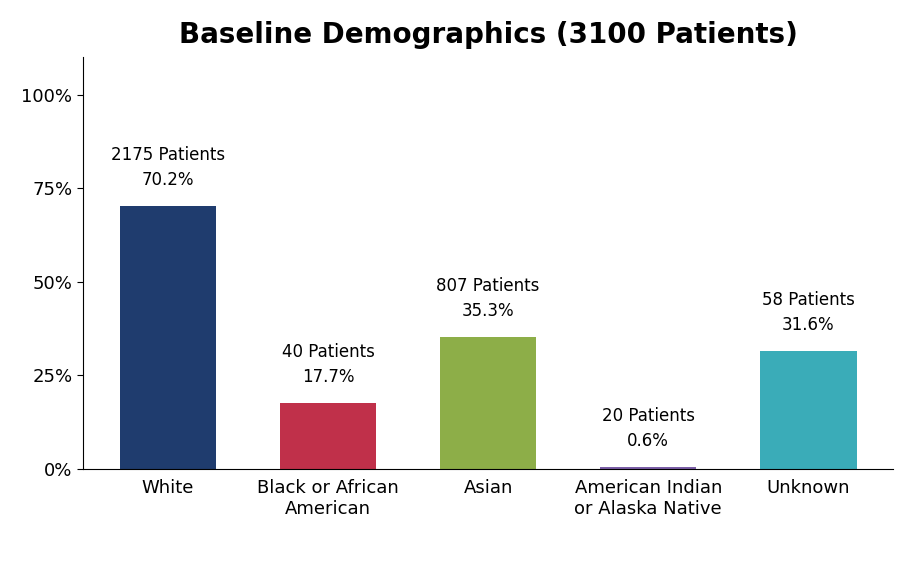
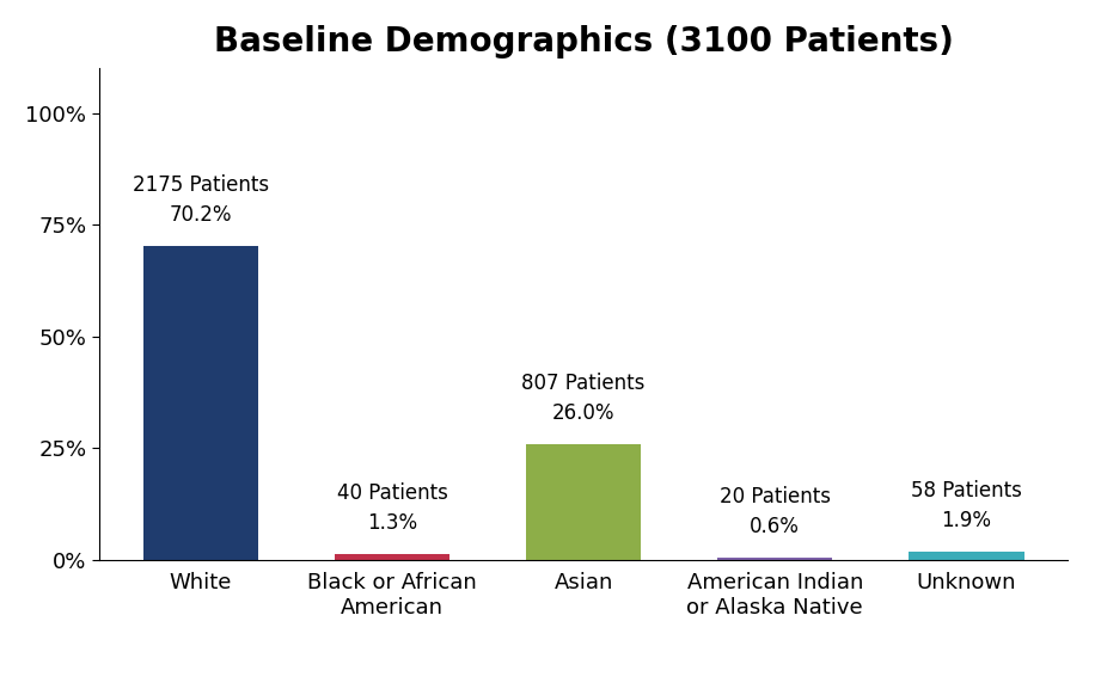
Black or African American: 17.7% -> 1.3%
Asian: 35.3% -> 26.0%
Unknown: 31.6% -> 1.9%
